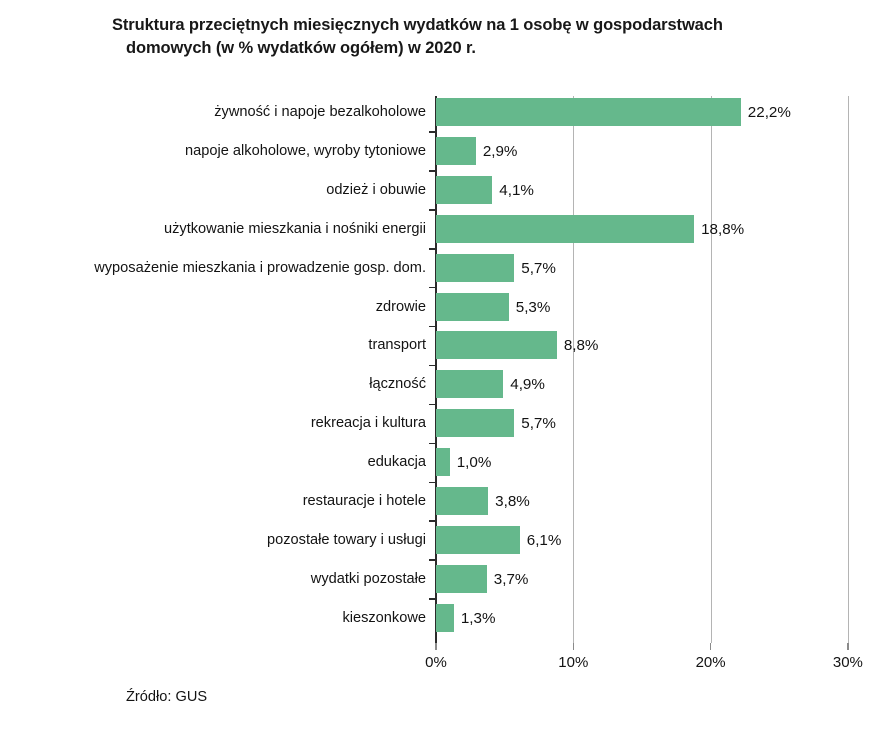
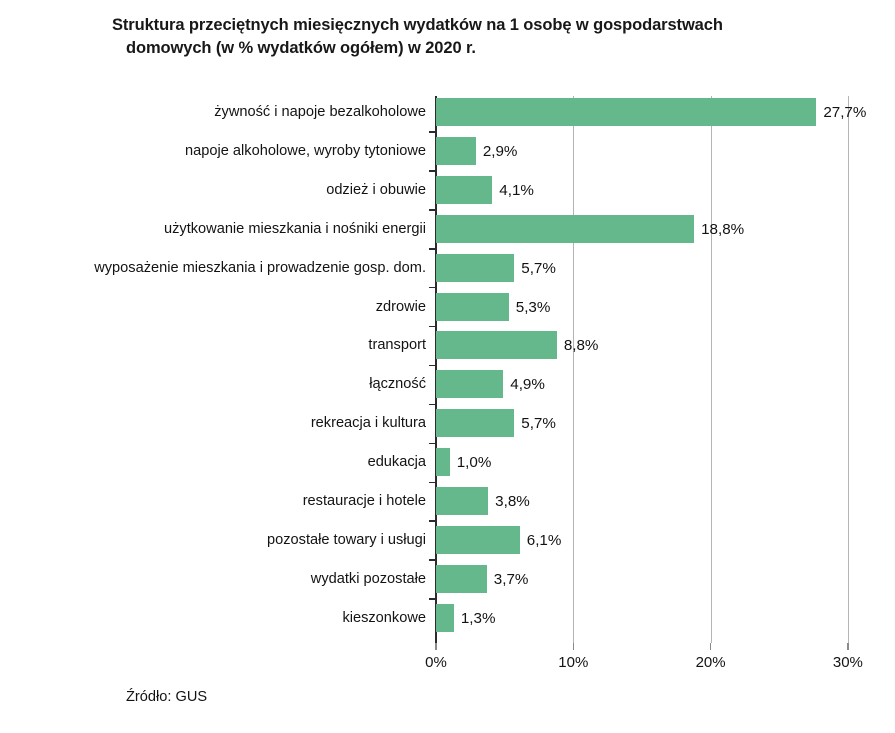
żywność i napoje bezalkoholowe: 22,2% -> 27,7%
